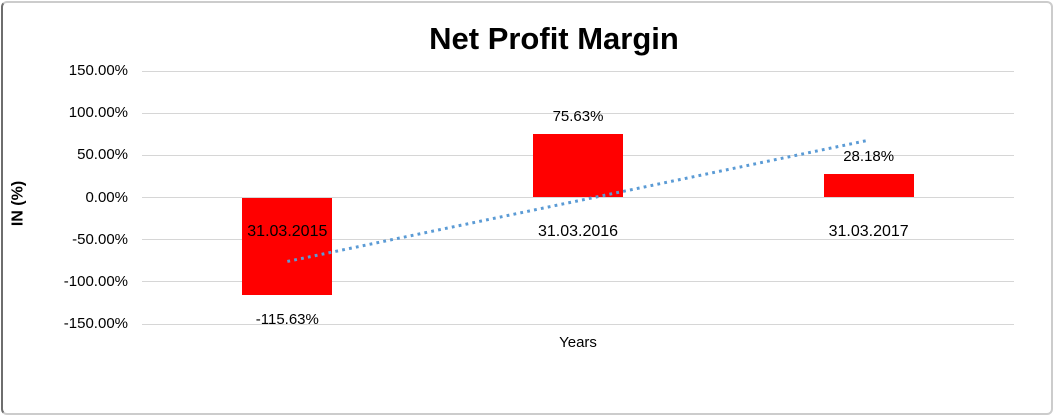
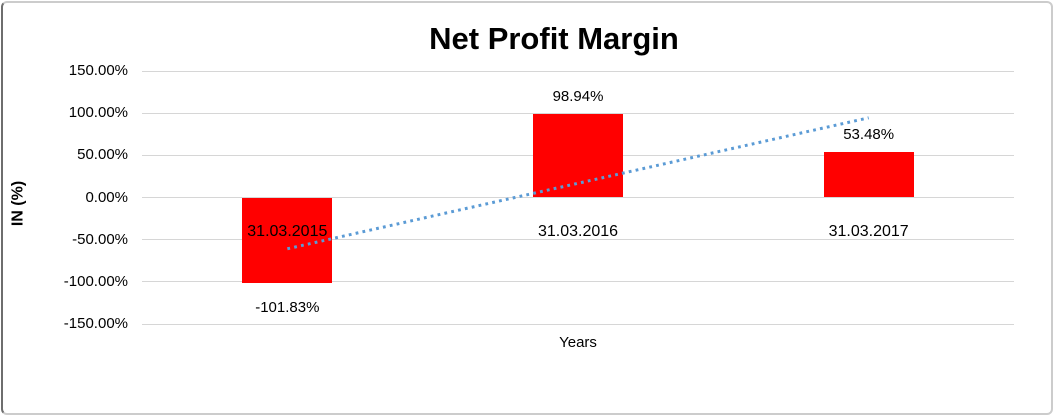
31.03.2015: -115.63% -> -101.83%
31.03.2016: 75.63% -> 98.94%
31.03.2017: 28.18% -> 53.48%
